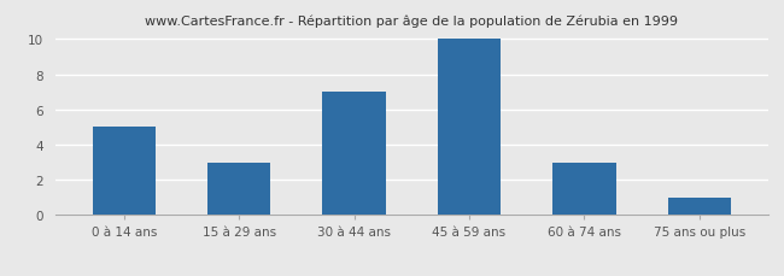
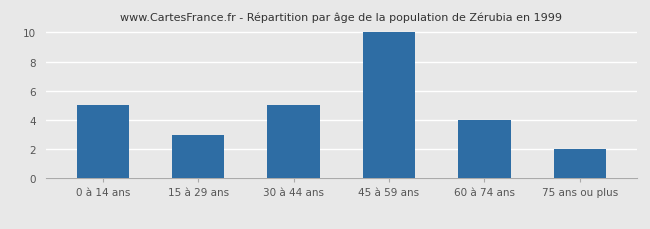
30 à 44 ans: 7 -> 5
60 à 74 ans: 3 -> 4
75 ans ou plus: 1 -> 2
